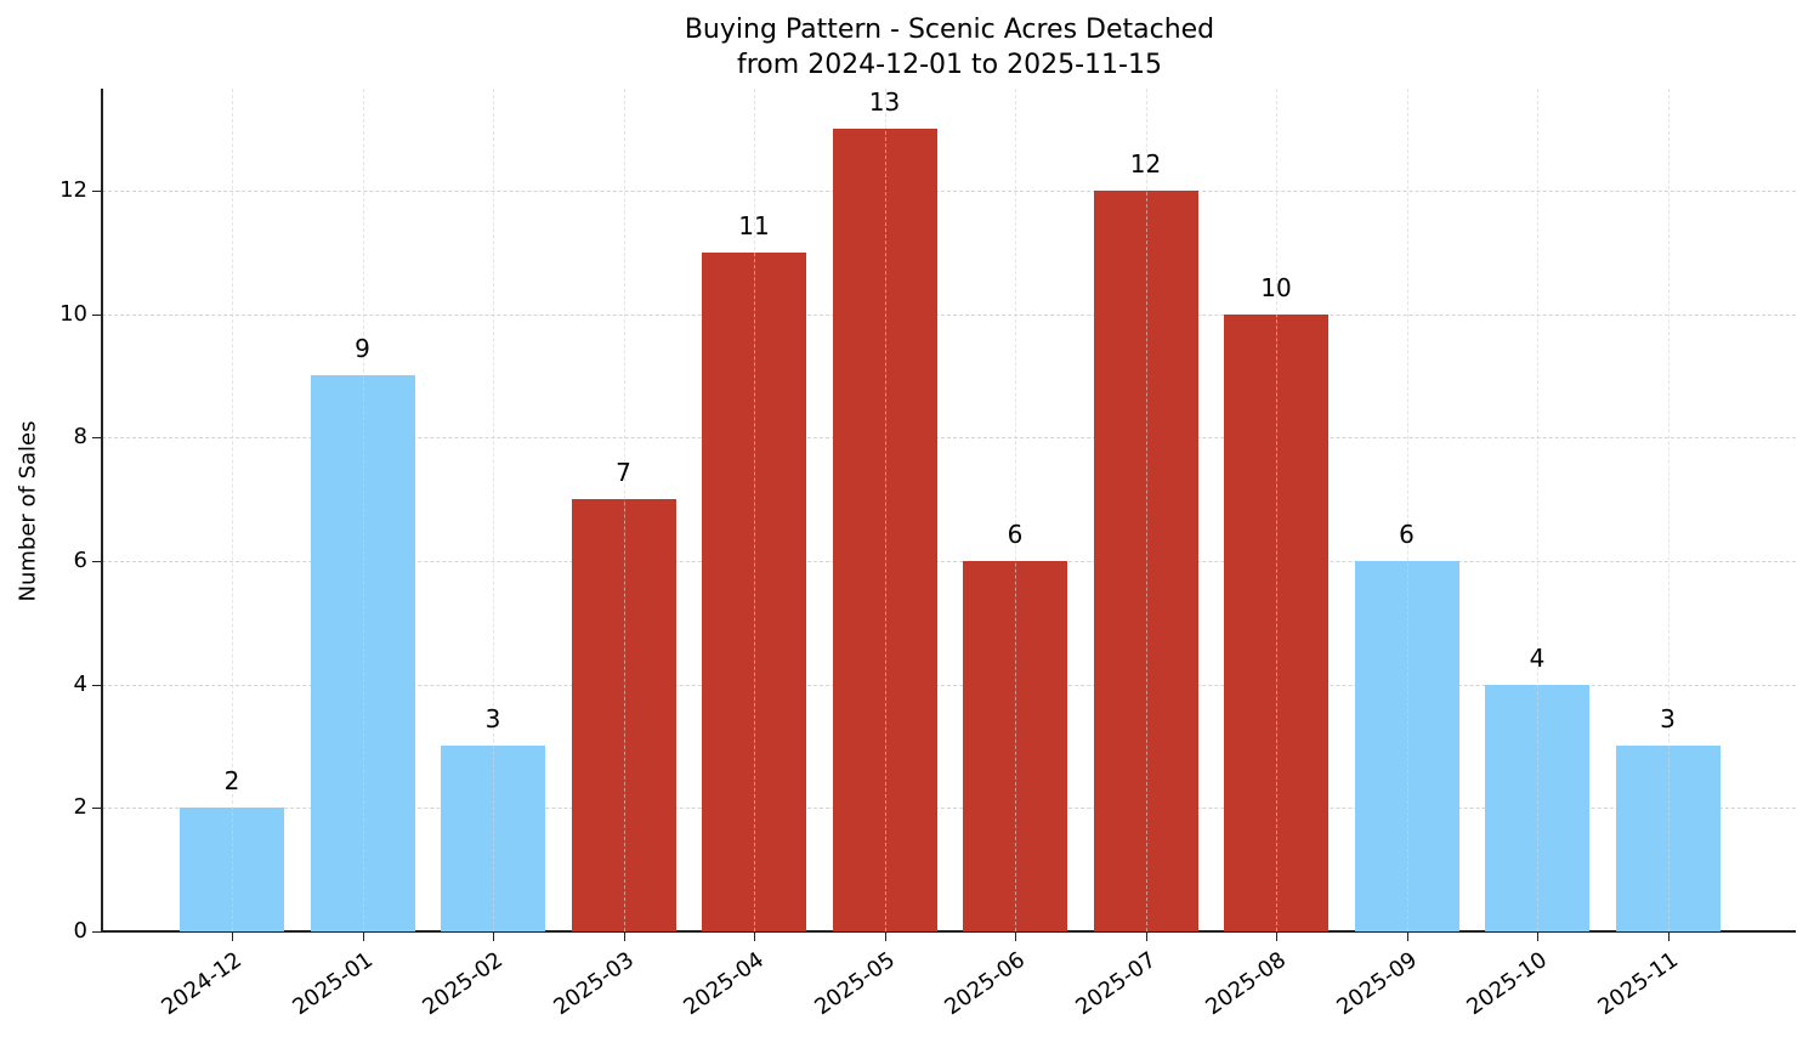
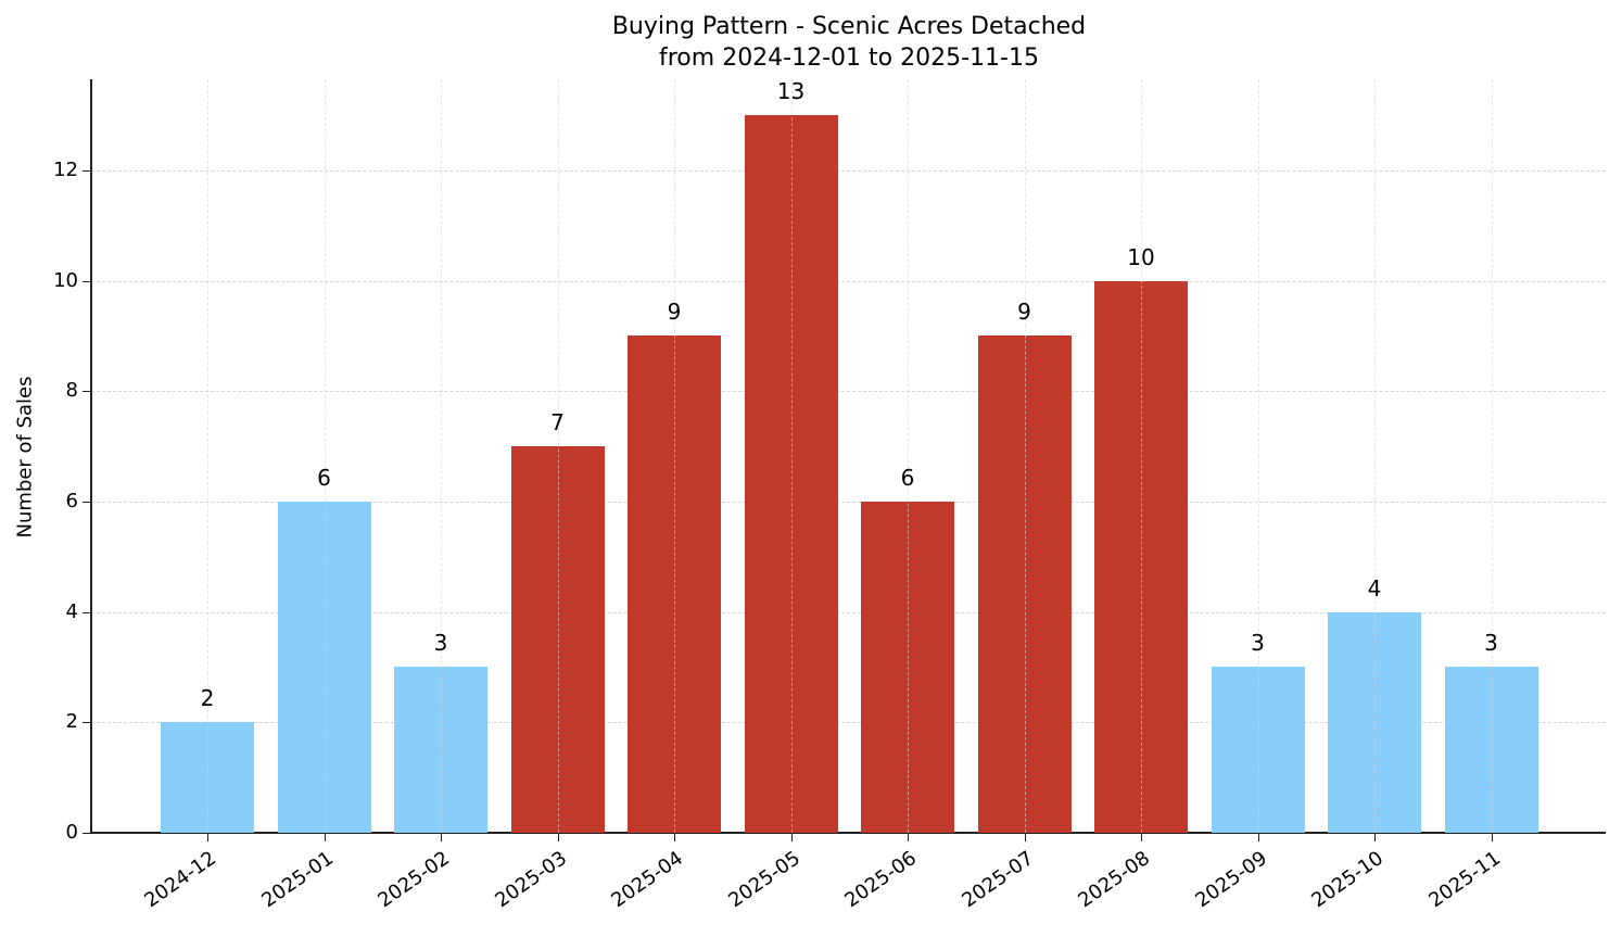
2025-01: 9 -> 6
2025-04: 11 -> 9
2025-07: 12 -> 9
2025-09: 6 -> 3
